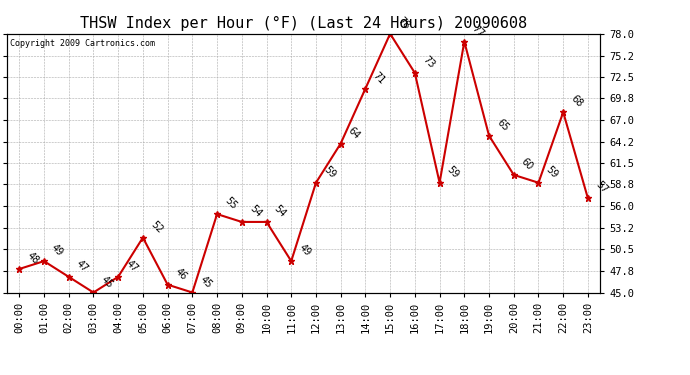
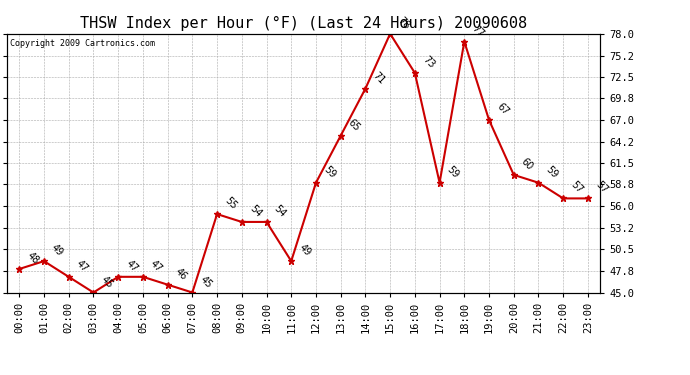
05:00: 52 -> 47
13:00: 64 -> 65
19:00: 65 -> 67
22:00: 68 -> 57
